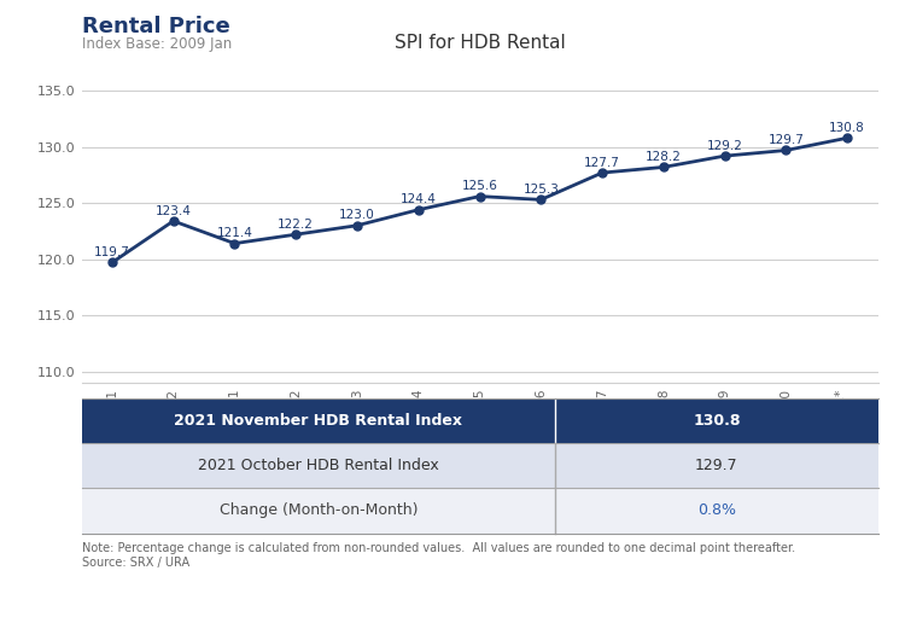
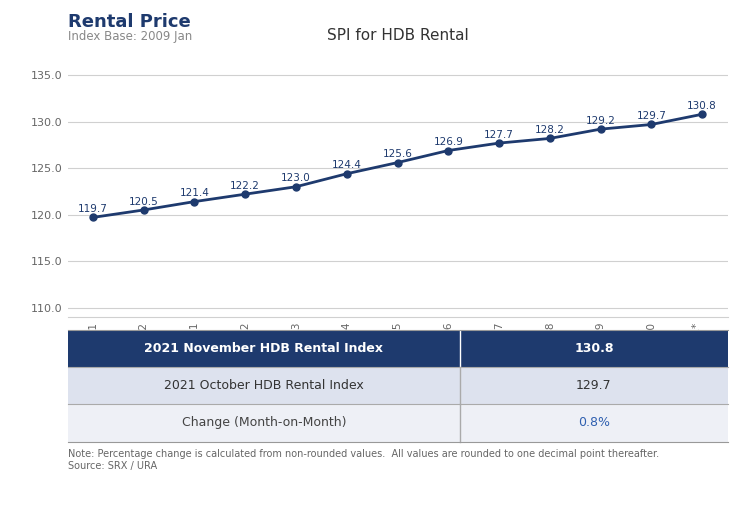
2020/12: 123.4 -> 120.5
2021/6: 125.3 -> 126.9
